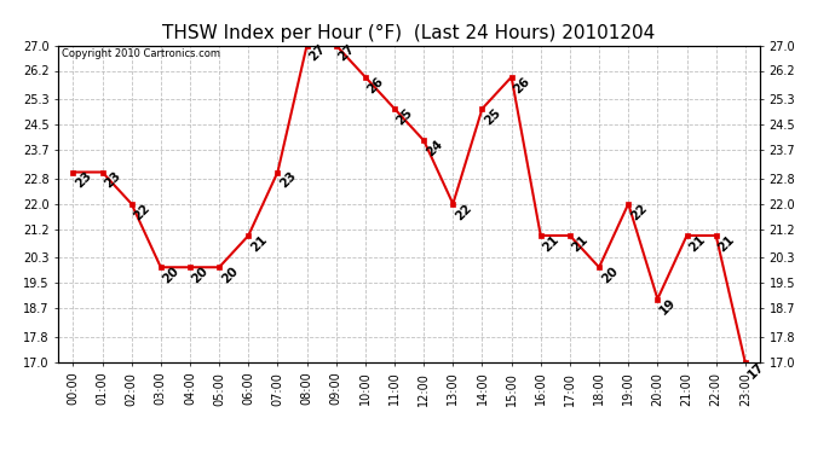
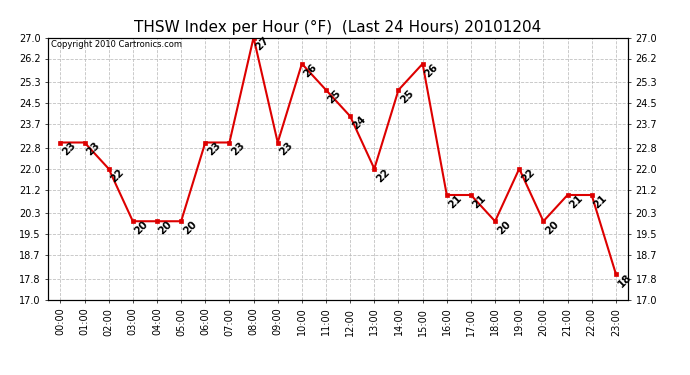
06:00: 21 -> 23
09:00: 27 -> 23
20:00: 19 -> 20
23:00: 17 -> 18
